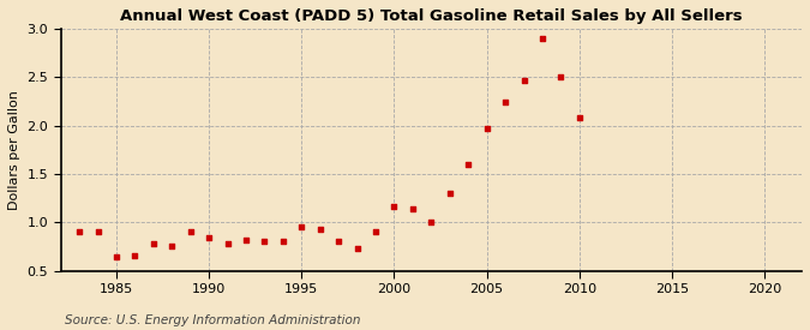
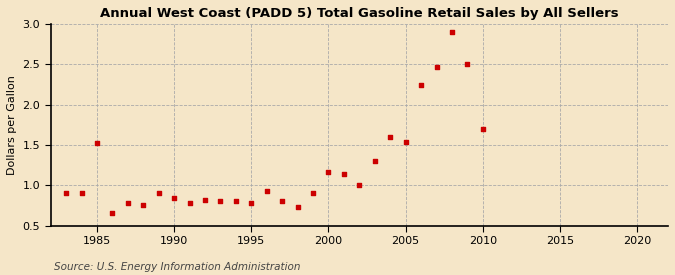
1985: 0.65 -> 1.52
1995: 0.95 -> 0.78
2005: 1.97 -> 1.54
2010: 2.08 -> 1.70
